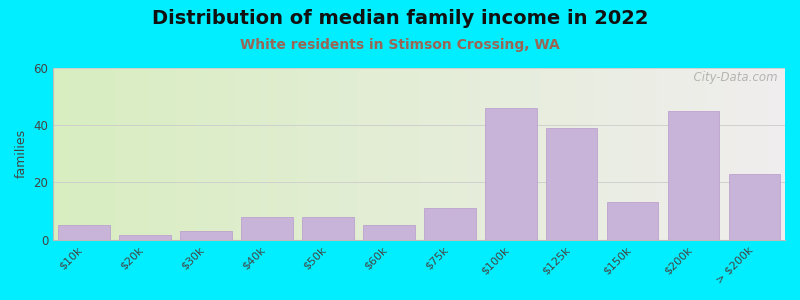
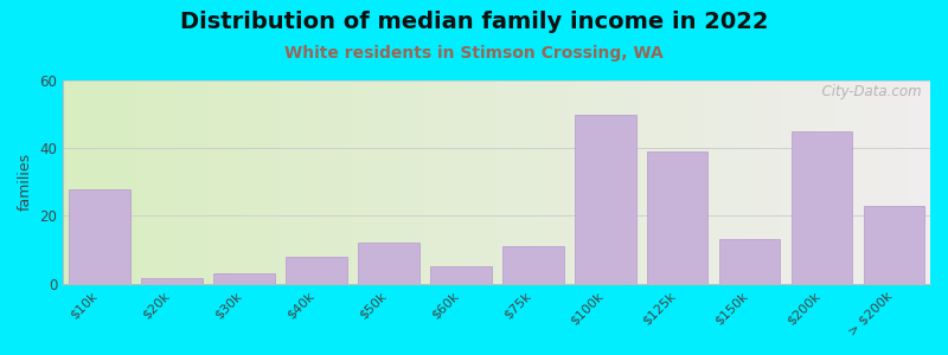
$10k: 5.0 -> 28.0
$50k: 8.0 -> 12.0
$100k: 46.0 -> 50.0
